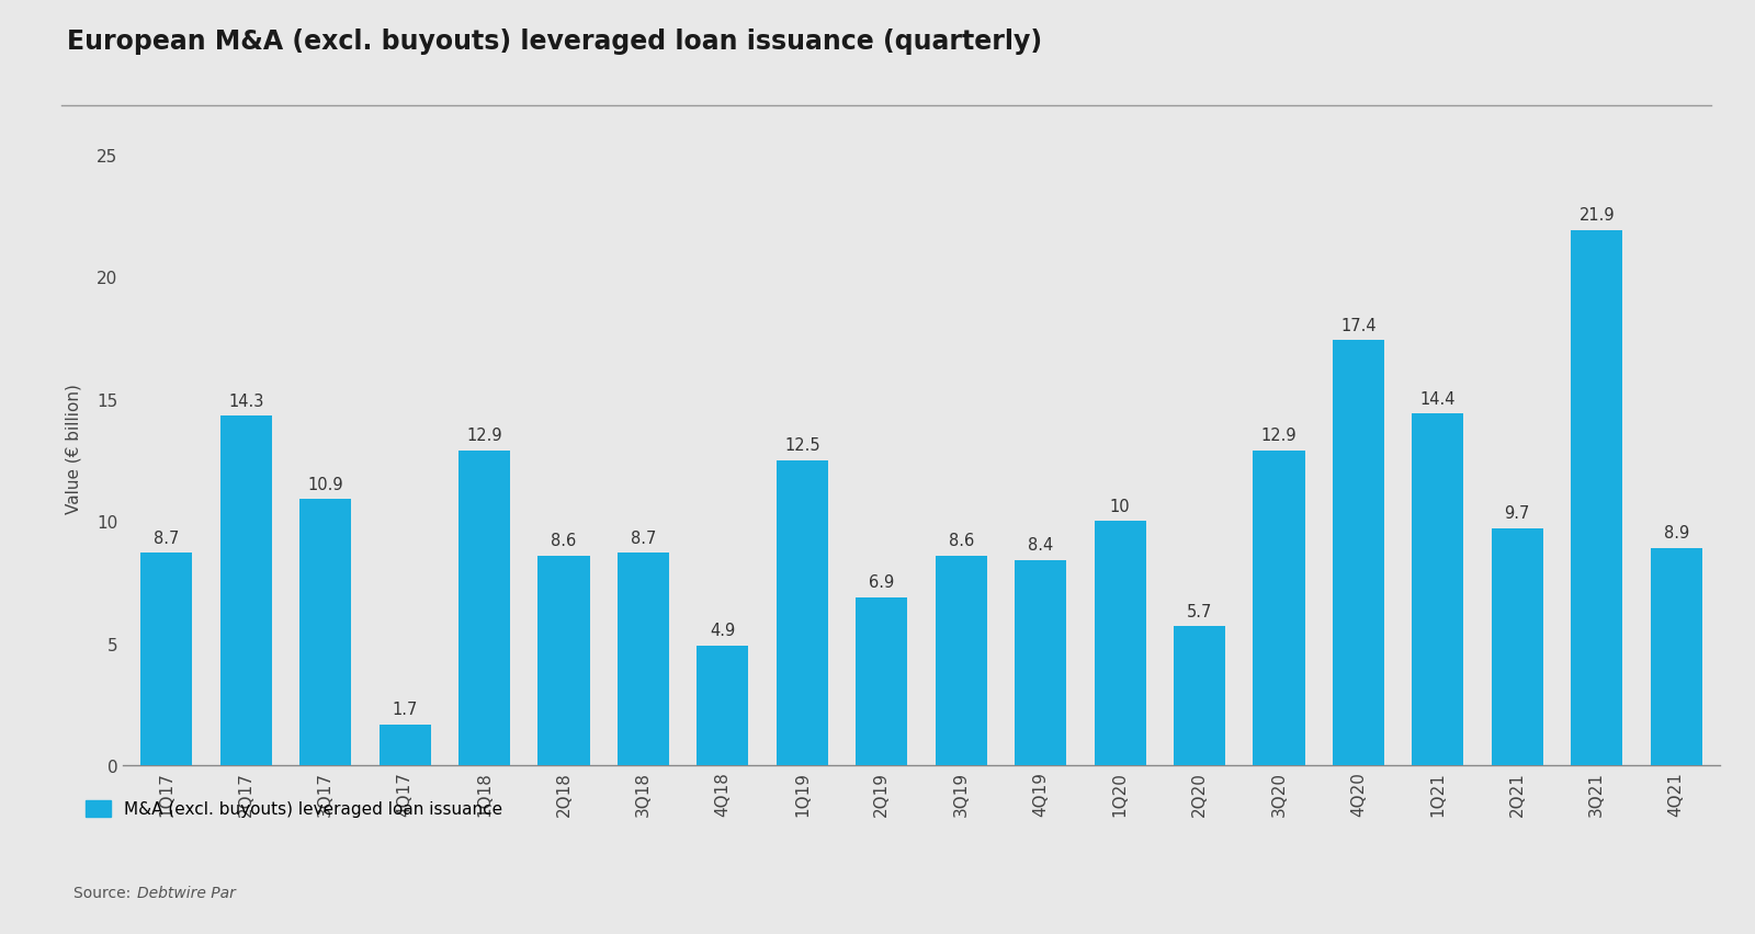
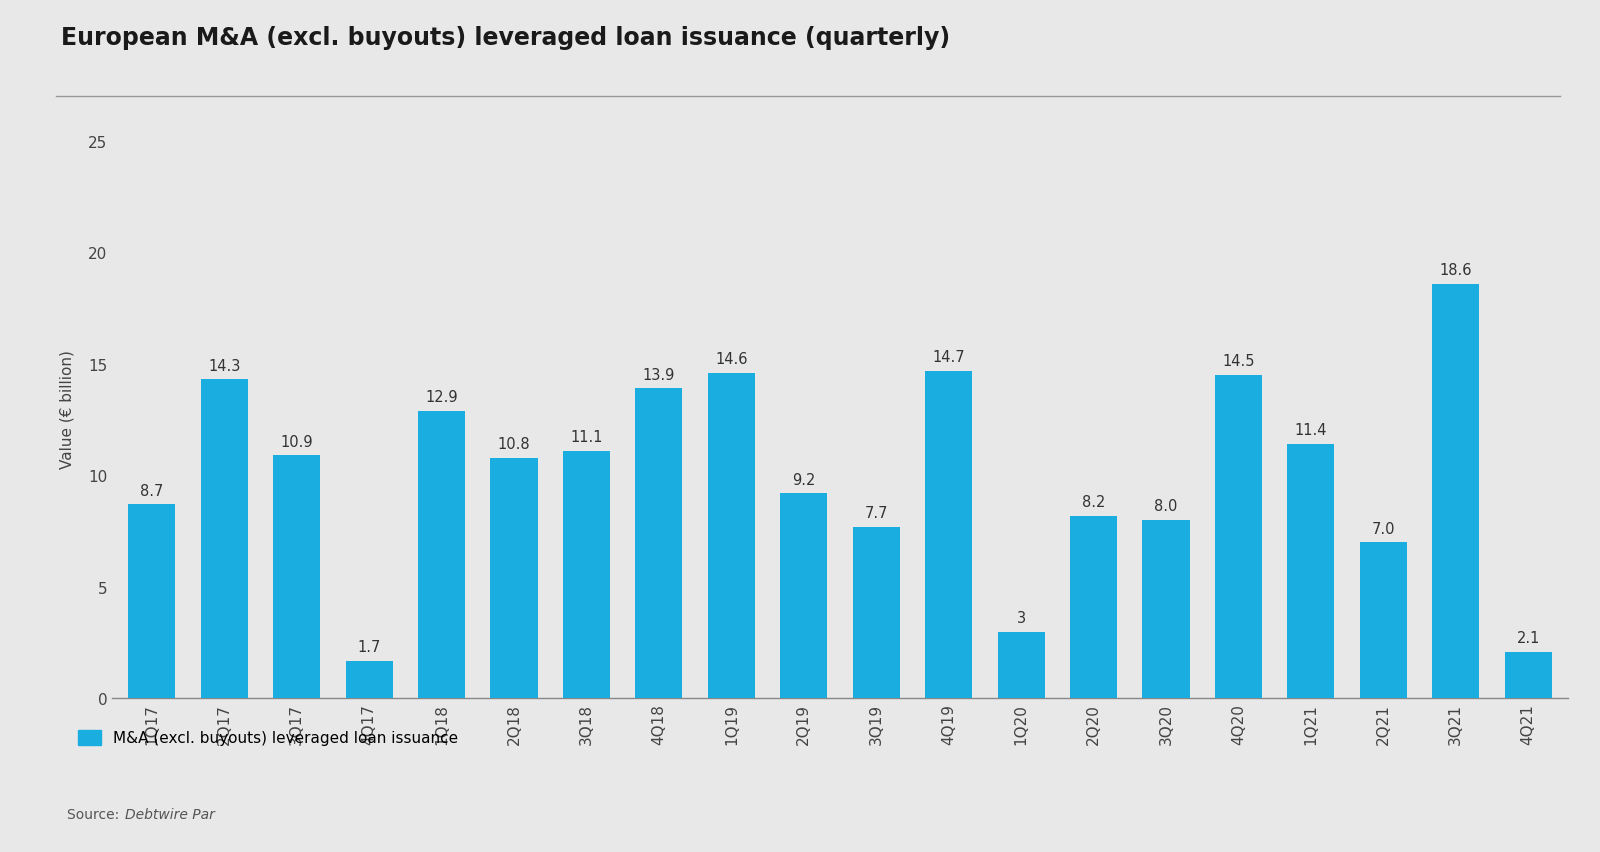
2Q18: 8.6 -> 10.8
3Q18: 8.7 -> 11.1
4Q18: 4.9 -> 13.9
1Q19: 12.5 -> 14.6
2Q19: 6.9 -> 9.2
3Q19: 8.6 -> 7.7
4Q19: 8.4 -> 14.7
1Q20: 10 -> 3
2Q20: 5.7 -> 8.2
3Q20: 12.9 -> 8.0
4Q20: 17.4 -> 14.5
1Q21: 14.4 -> 11.4
2Q21: 9.7 -> 7.0
3Q21: 21.9 -> 18.6
4Q21: 8.9 -> 2.1
